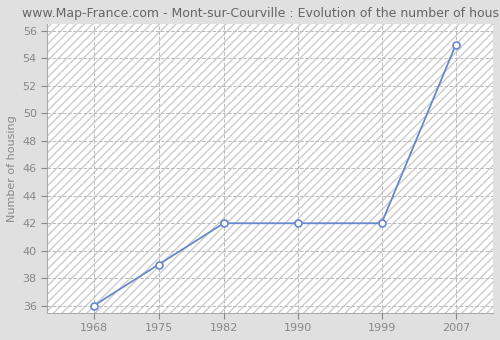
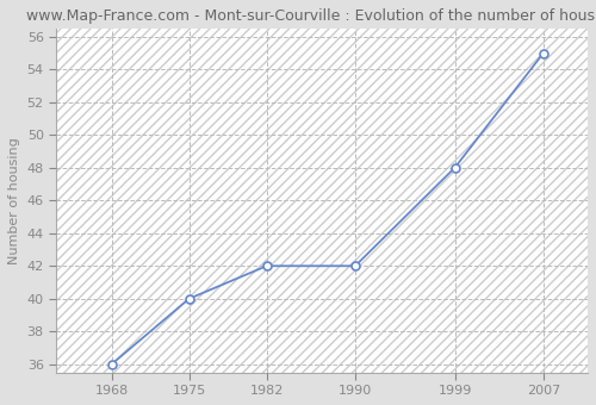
1975: 39 -> 40
1999: 42 -> 48
